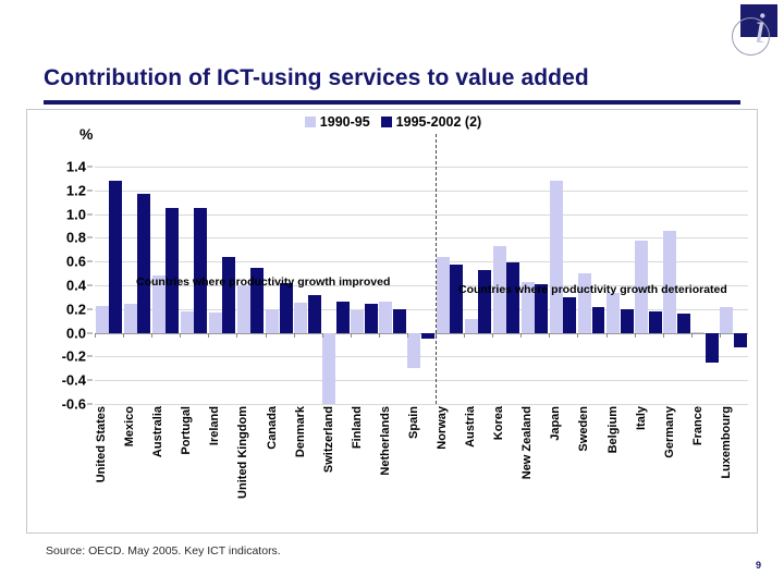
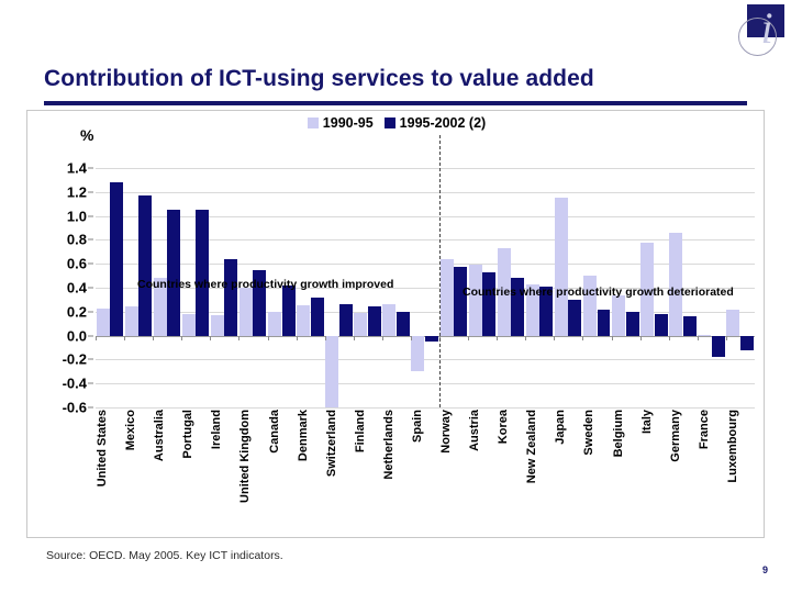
1990-95/Austria: 0.12 -> 0.59
1995-2002 (2)/Korea: 0.59 -> 0.48
1990-95/Japan: 1.28 -> 1.15
1995-2002 (2)/France: -0.25 -> -0.18
